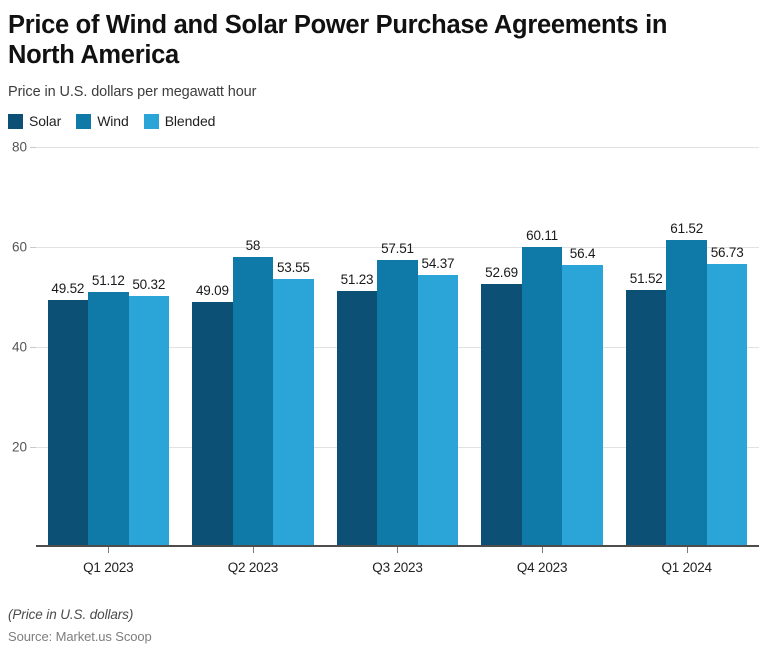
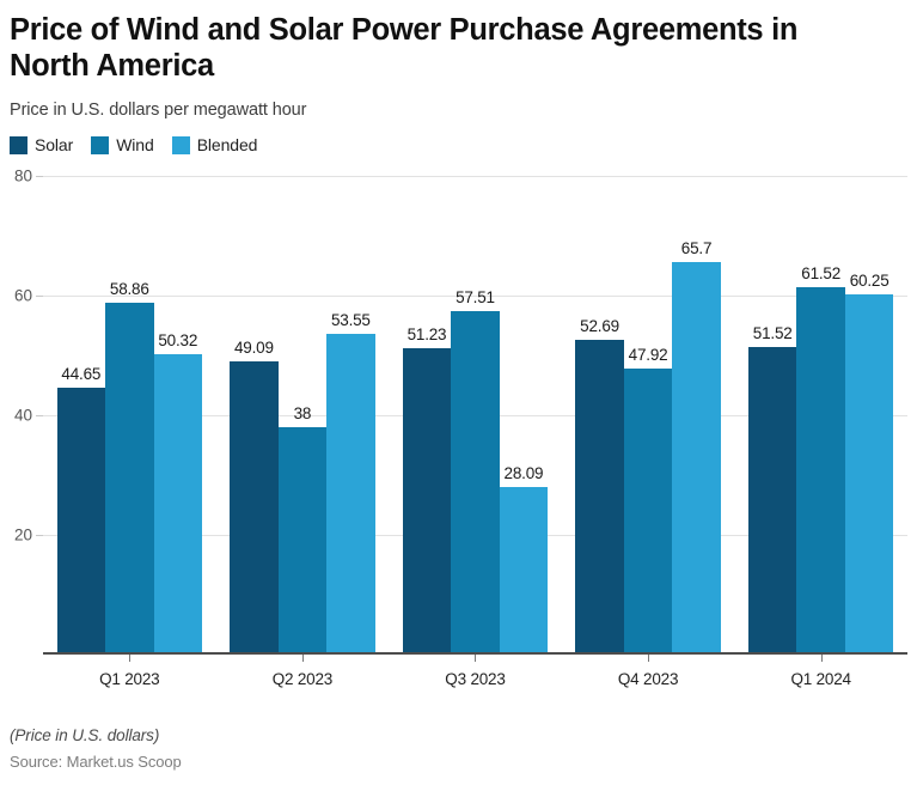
Solar/Q1 2023: 49.52 -> 44.65
Wind/Q1 2023: 51.12 -> 58.86
Wind/Q2 2023: 58 -> 38
Blended/Q3 2023: 54.37 -> 28.09
Wind/Q4 2023: 60.11 -> 47.92
Blended/Q4 2023: 56.4 -> 65.7
Blended/Q1 2024: 56.73 -> 60.25
